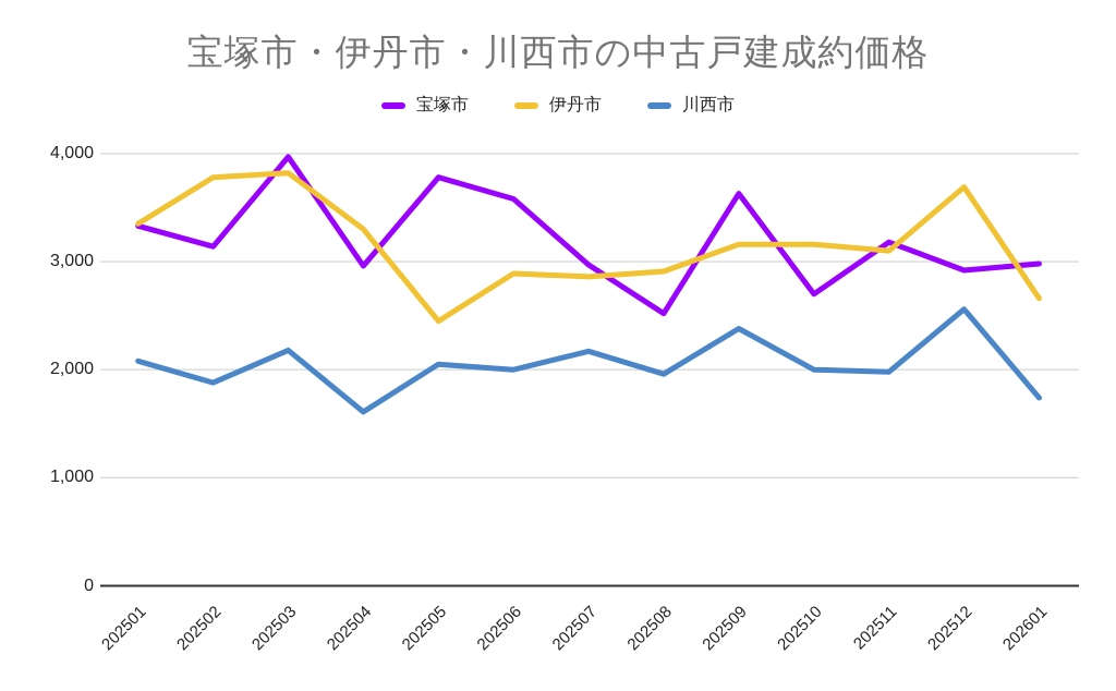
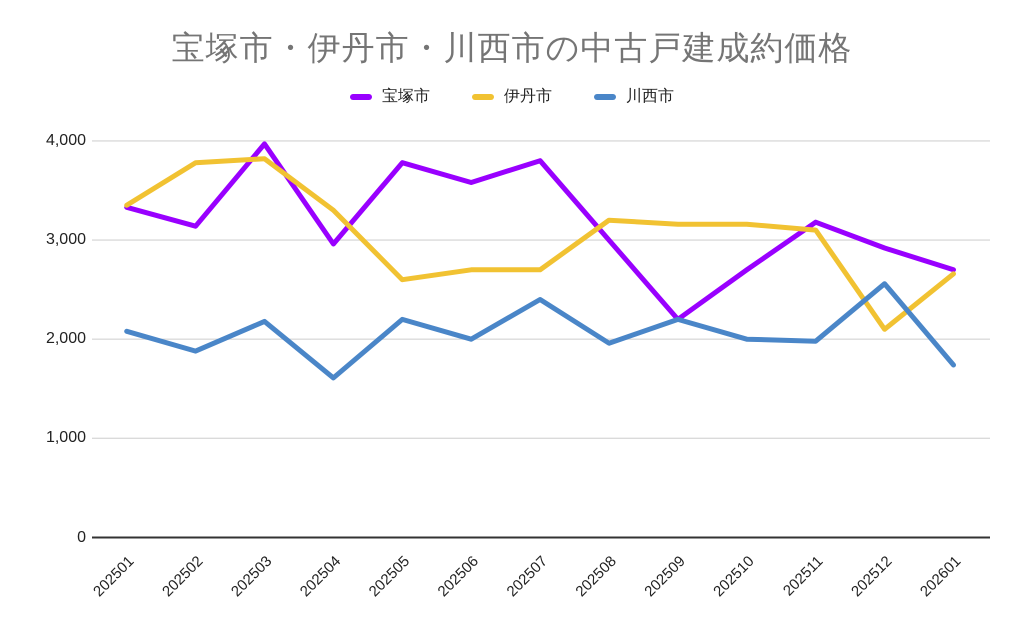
伊丹市/202505: 2400 -> 2600
川西市/202505: 2000 -> 2200
伊丹市/202506: 2900 -> 2700
宝塚市/202507: 3000 -> 3800
伊丹市/202507: 2900 -> 2700
川西市/202507: 2200 -> 2400
宝塚市/202508: 2500 -> 3000
伊丹市/202508: 2900 -> 3200
宝塚市/202509: 3600 -> 2200
川西市/202509: 2400 -> 2200
伊丹市/202512: 3700 -> 2100
宝塚市/202601: 3000 -> 2700
